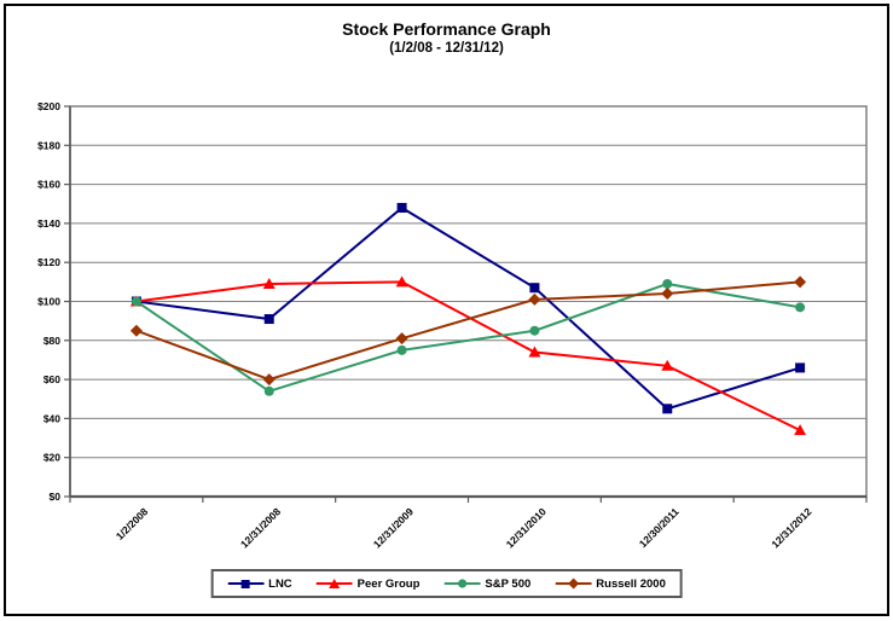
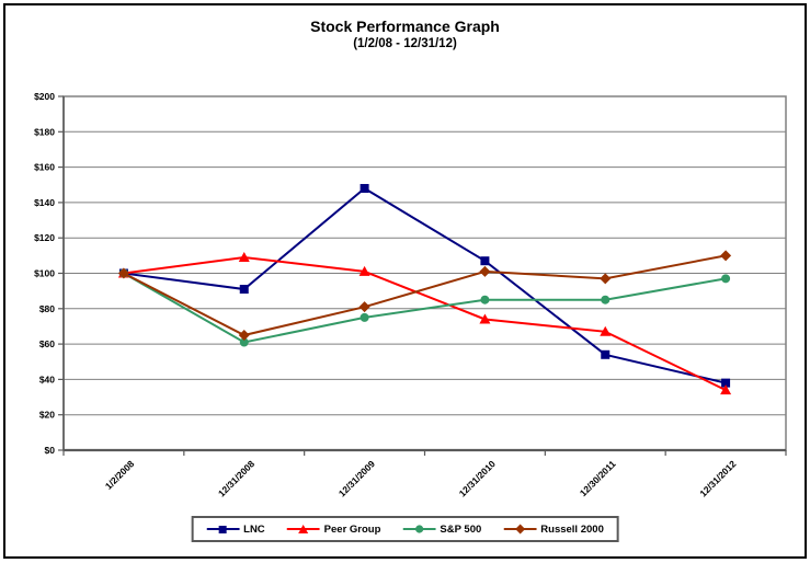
Russell 2000/1/2/2008: $85 -> $100
S&P 500/12/31/2008: $54 -> $61
Russell 2000/12/31/2008: $60 -> $65
Peer Group/12/31/2009: $110 -> $101
LNC/12/30/2011: $45 -> $54
S&P 500/12/30/2011: $109 -> $85
Russell 2000/12/30/2011: $104 -> $97
LNC/12/31/2012: $66 -> $38
